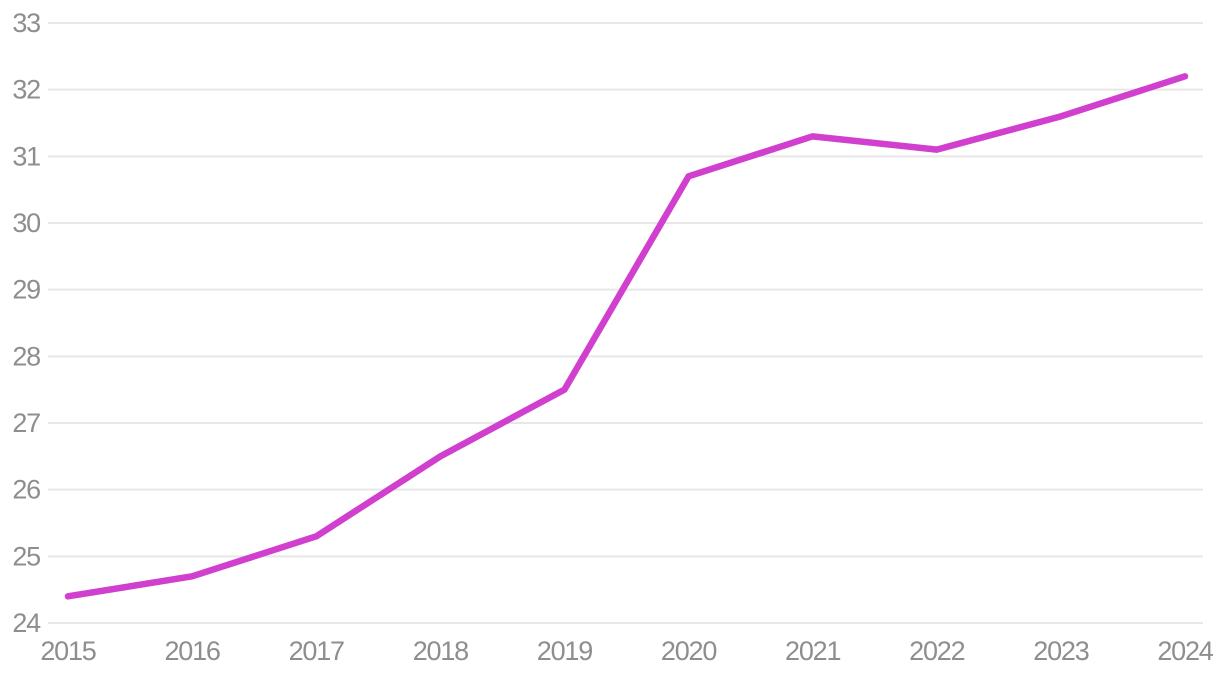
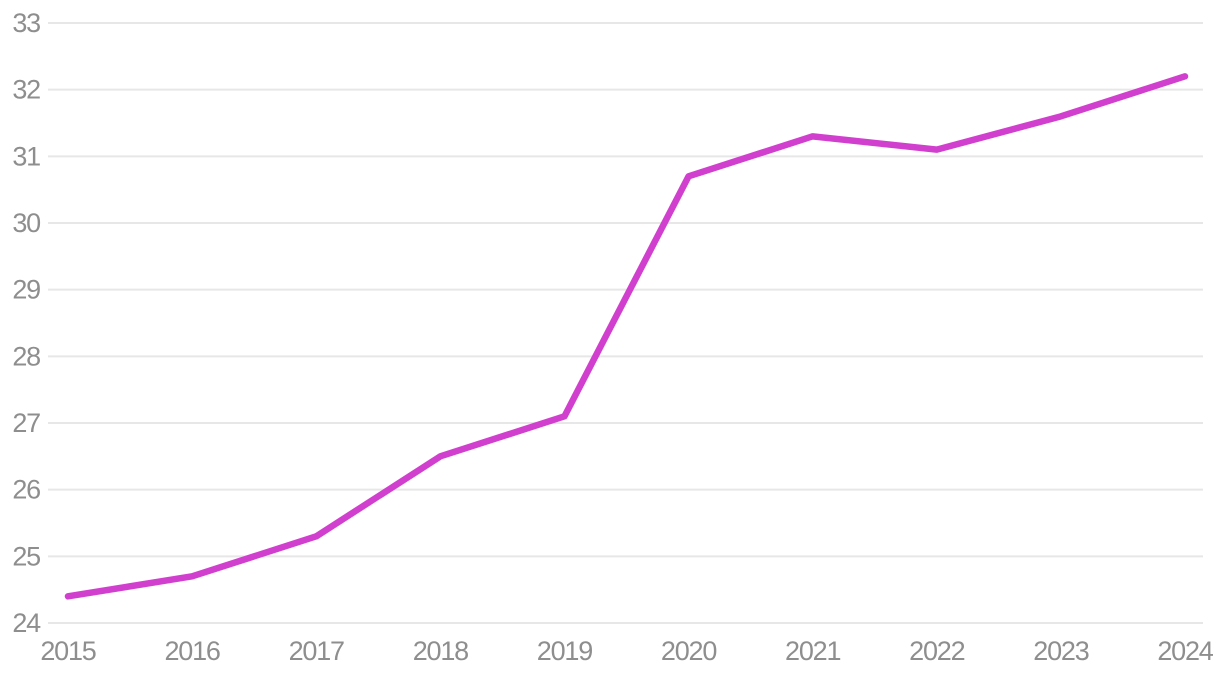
2019: 27.5 -> 27.1
